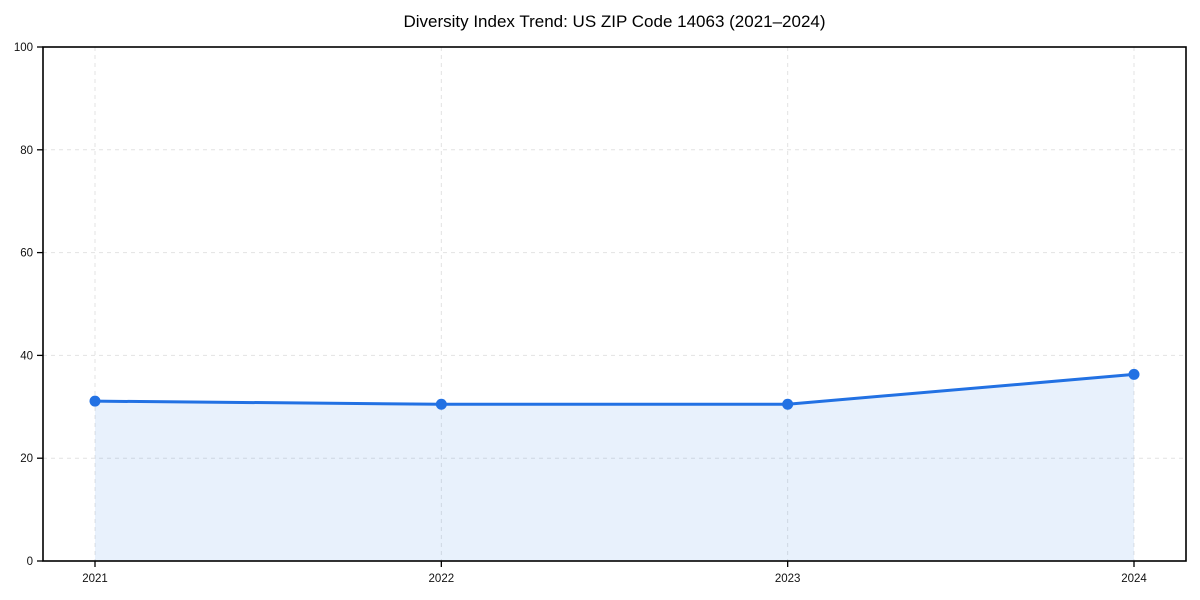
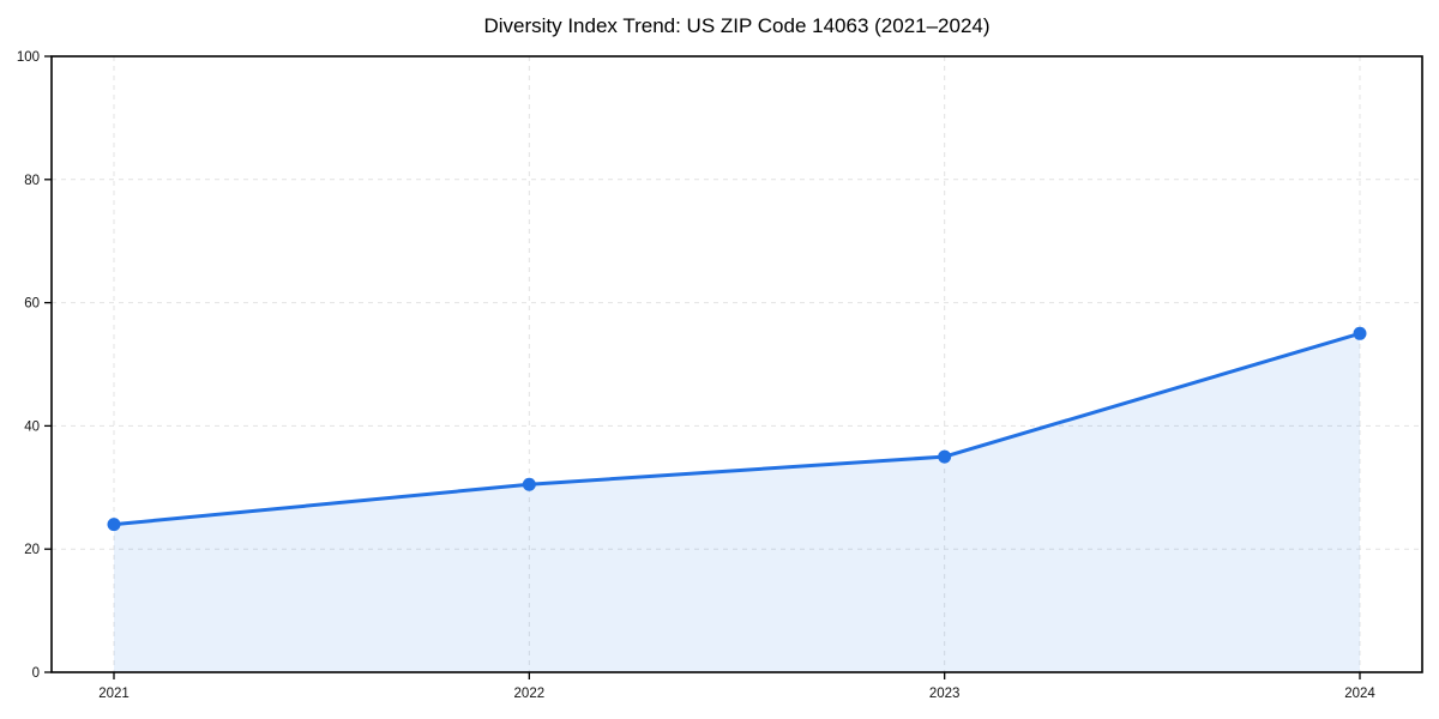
2021: 31 -> 24
2023: 30 -> 35
2024: 36 -> 55
